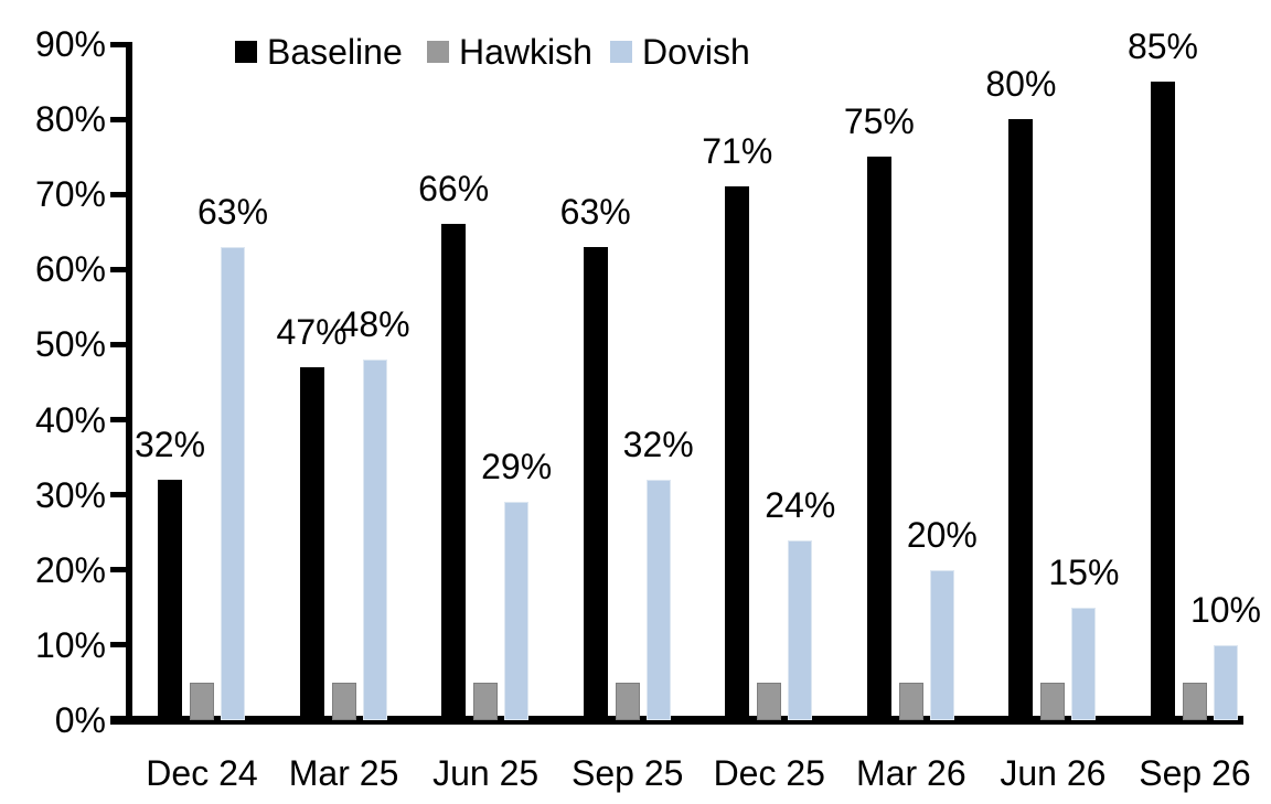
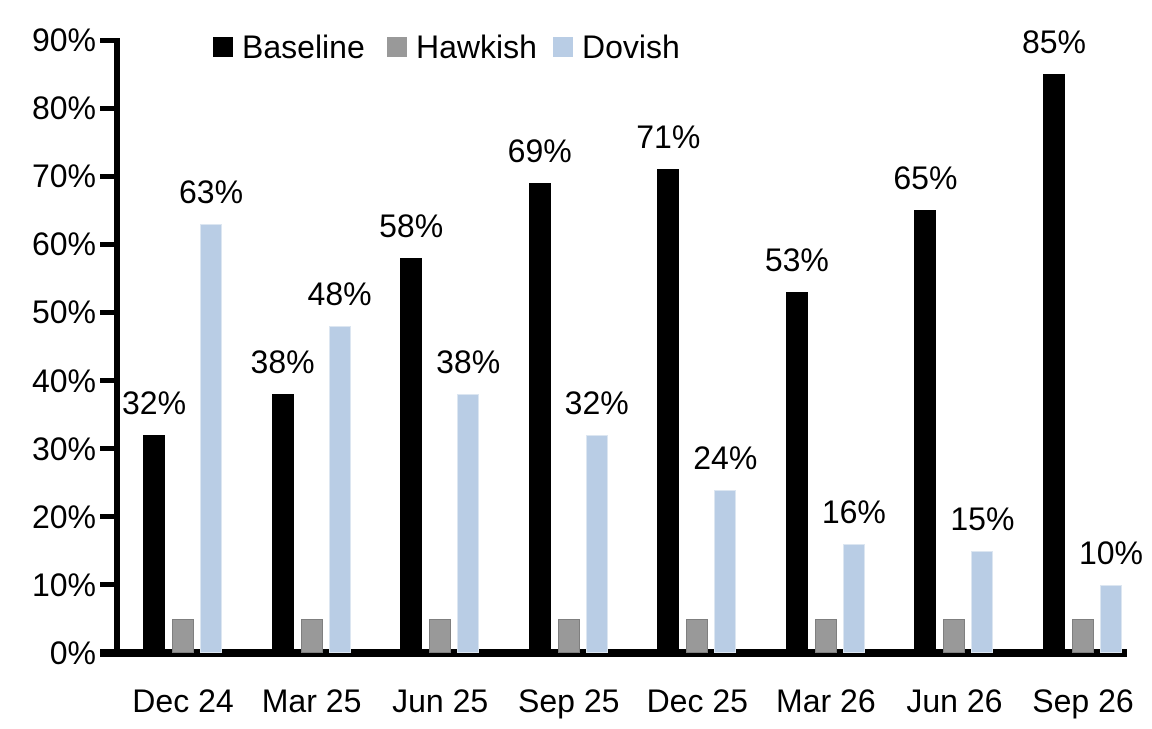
Baseline/Mar 25: 47% -> 38%
Baseline/Jun 25: 66% -> 58%
Dovish/Jun 25: 29% -> 38%
Baseline/Sep 25: 63% -> 69%
Baseline/Mar 26: 75% -> 53%
Dovish/Mar 26: 20% -> 16%
Baseline/Jun 26: 80% -> 65%
